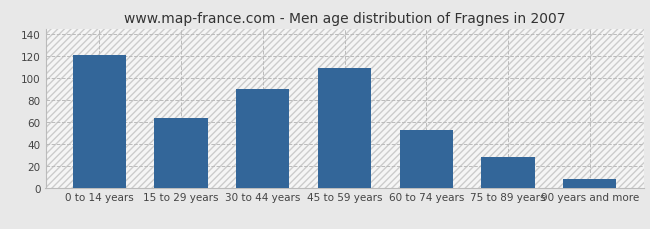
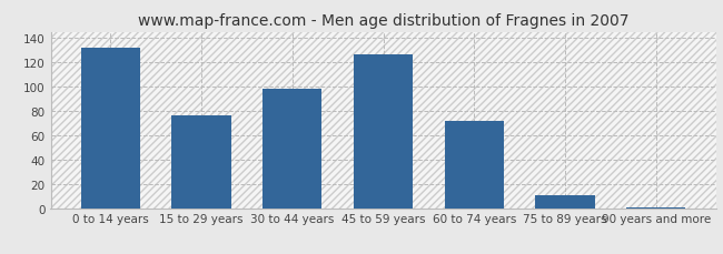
0 to 14 years: 121 -> 132
15 to 29 years: 64 -> 76
30 to 44 years: 90 -> 98
45 to 59 years: 109 -> 127
60 to 74 years: 53 -> 72
75 to 89 years: 28 -> 11
90 years and more: 8 -> 1
